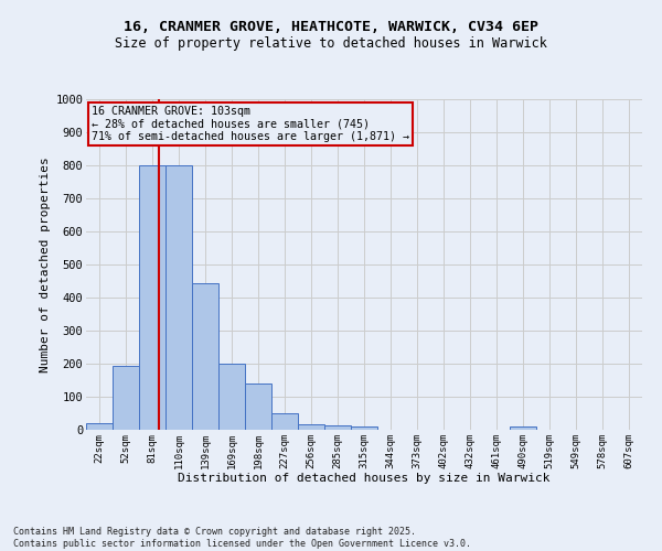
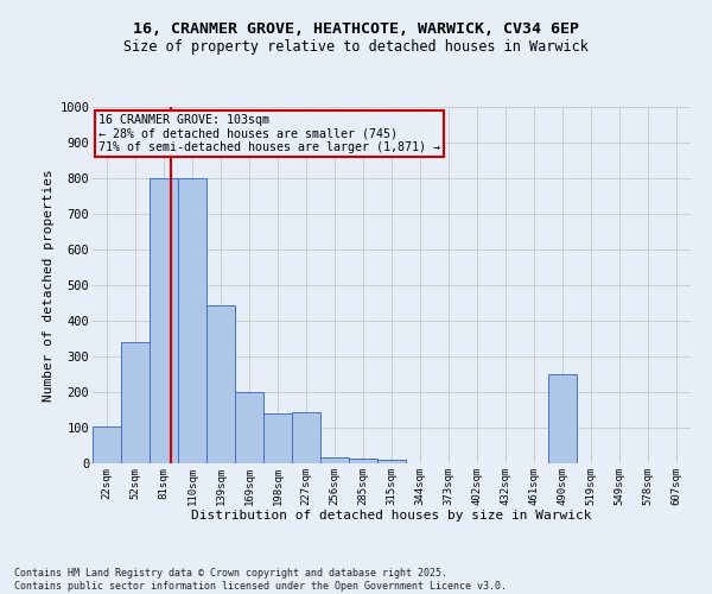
22sqm: 20 -> 105
52sqm: 195 -> 340
227sqm: 50 -> 145
490sqm: 10 -> 250
